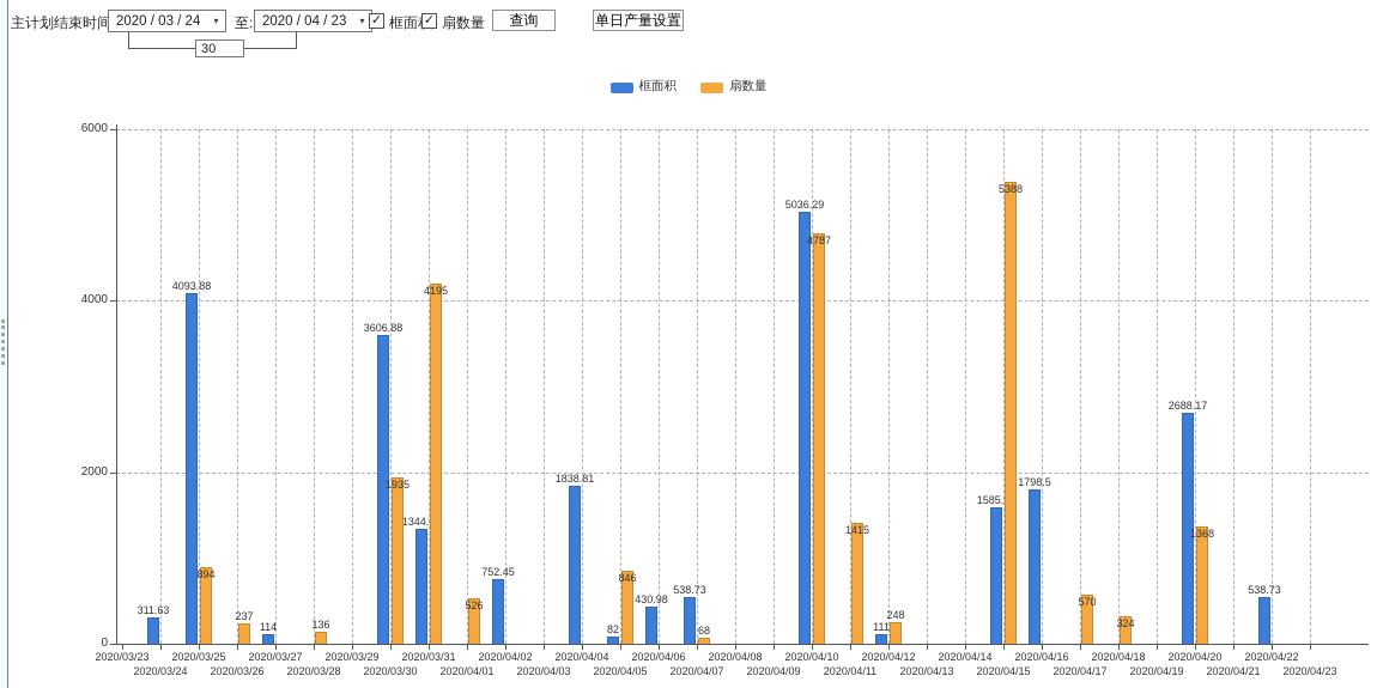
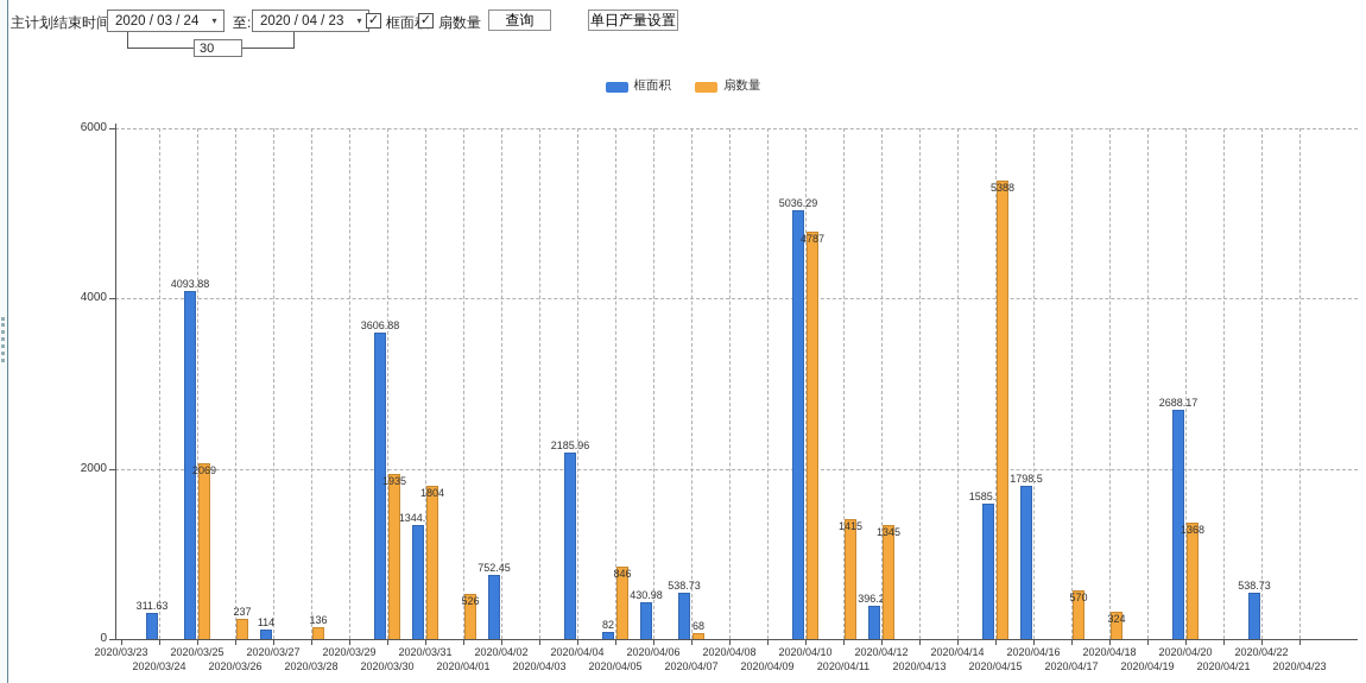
扇数量/2020/03/25: 894 -> 2069
扇数量/2020/03/31: 4195 -> 1804
框面积/2020/04/04: 1838.81 -> 2185.96
框面积/2020/04/12: 111 -> 396.24
扇数量/2020/04/12: 248 -> 1345
